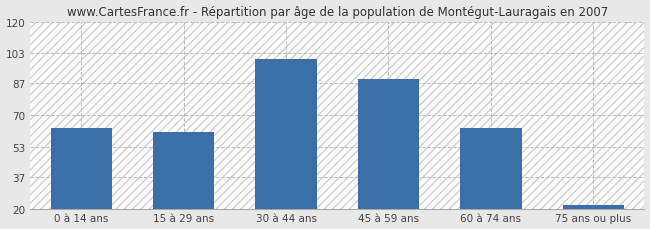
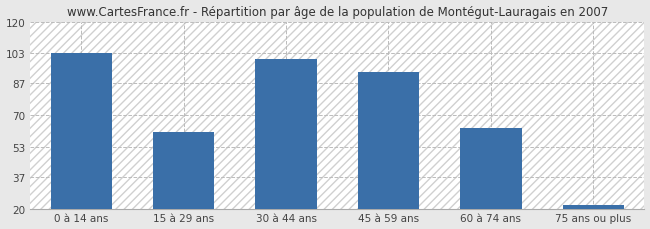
0 à 14 ans: 63 -> 103
45 à 59 ans: 89 -> 93
